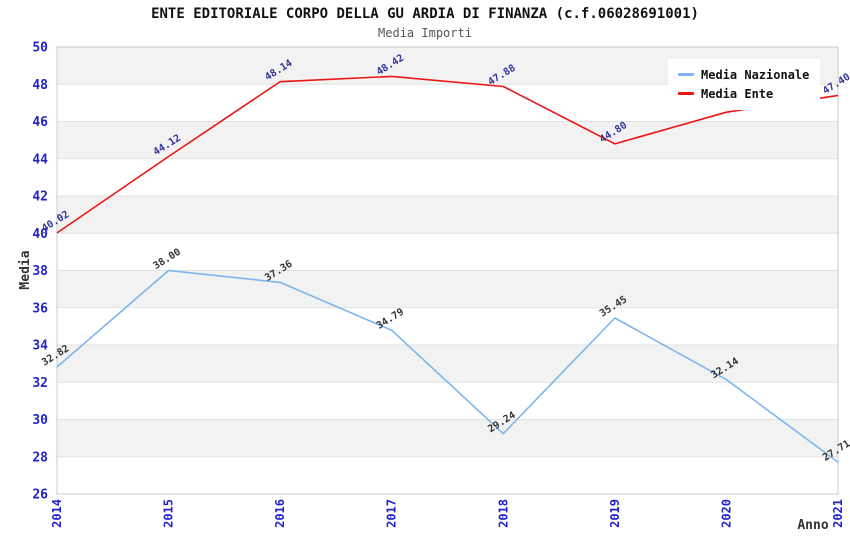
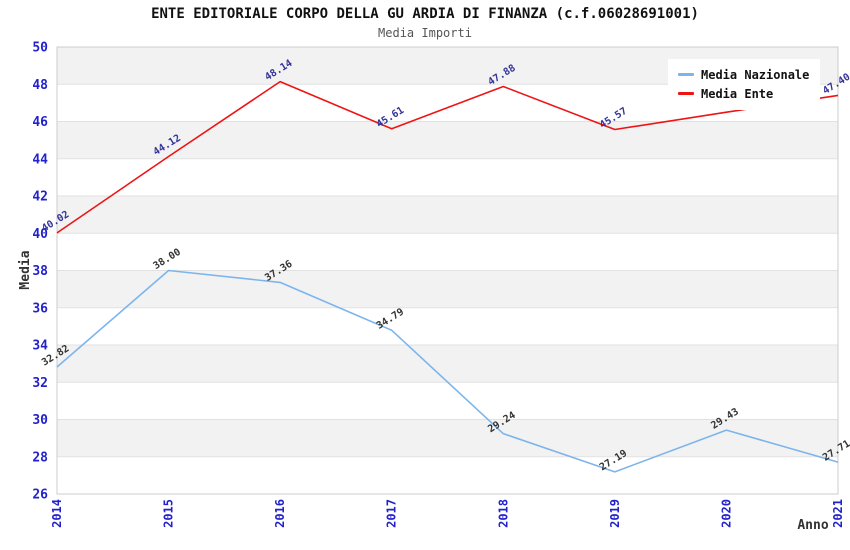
Media Ente/2017: 48.42 -> 45.61
Media Nazionale/2019: 35.45 -> 27.19
Media Ente/2019: 44.80 -> 45.57
Media Nazionale/2020: 32.14 -> 29.43
